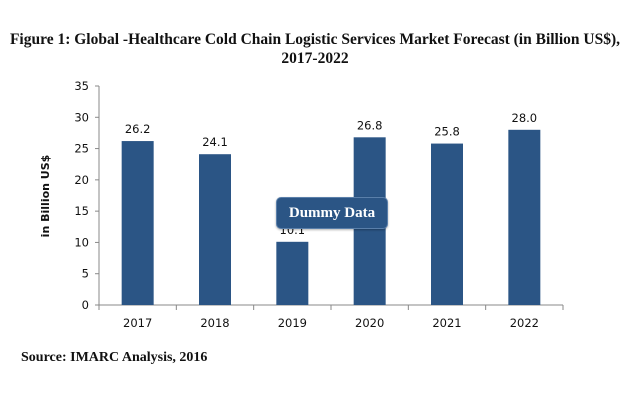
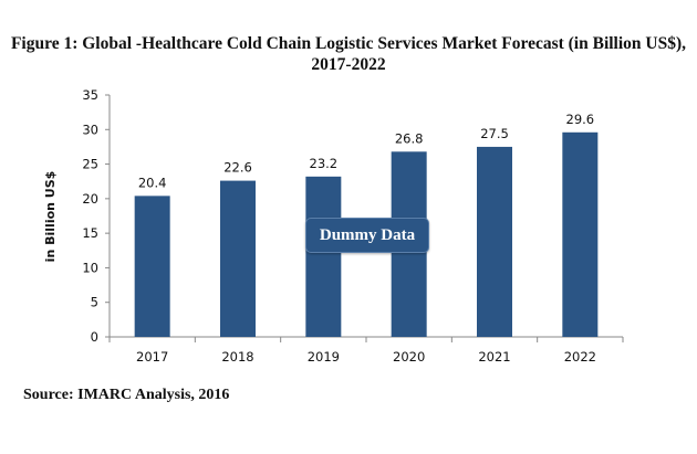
2017: 26.2 -> 20.4
2018: 24.1 -> 22.6
2019: 10.1 -> 23.2
2021: 25.8 -> 27.5
2022: 28.0 -> 29.6
